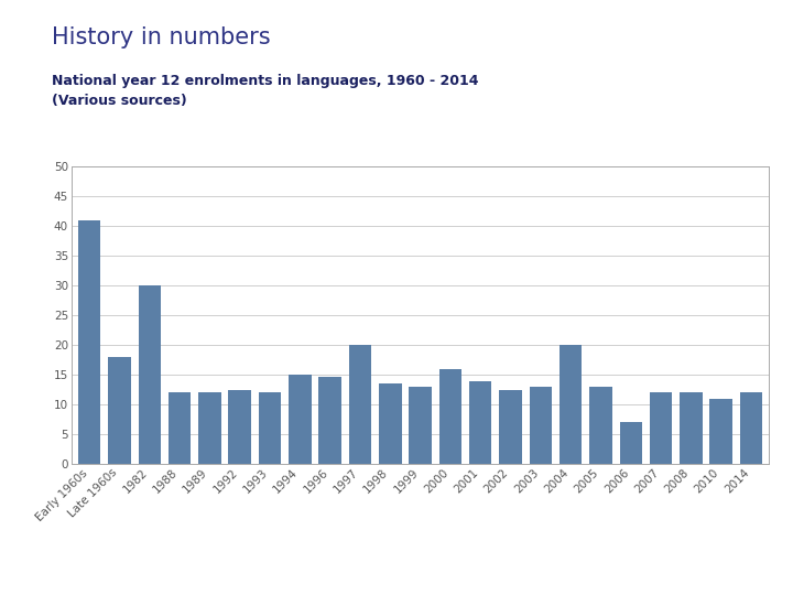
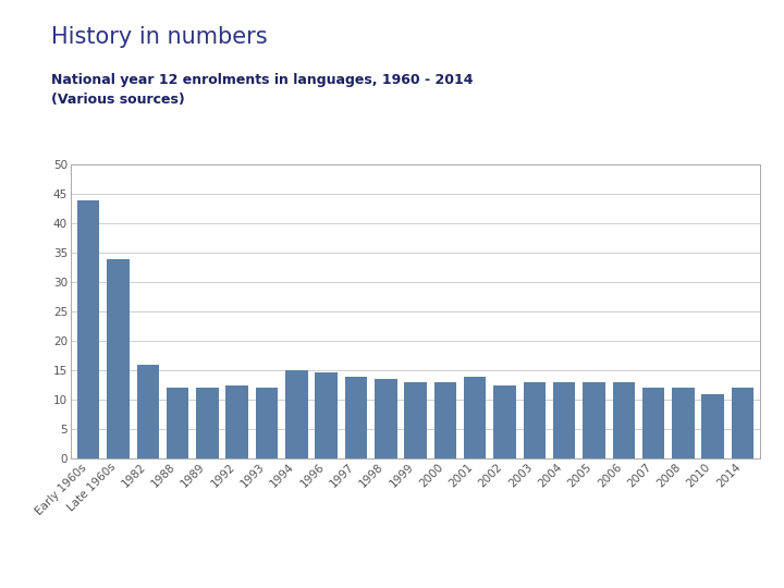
Early 1960s: 41.0 -> 44.0
Late 1960s: 18.0 -> 34.0
1982: 30.0 -> 16.0
1997: 20.0 -> 14.0
2000: 16.0 -> 13.0
2004: 20.0 -> 13.0
2006: 7.0 -> 13.0
